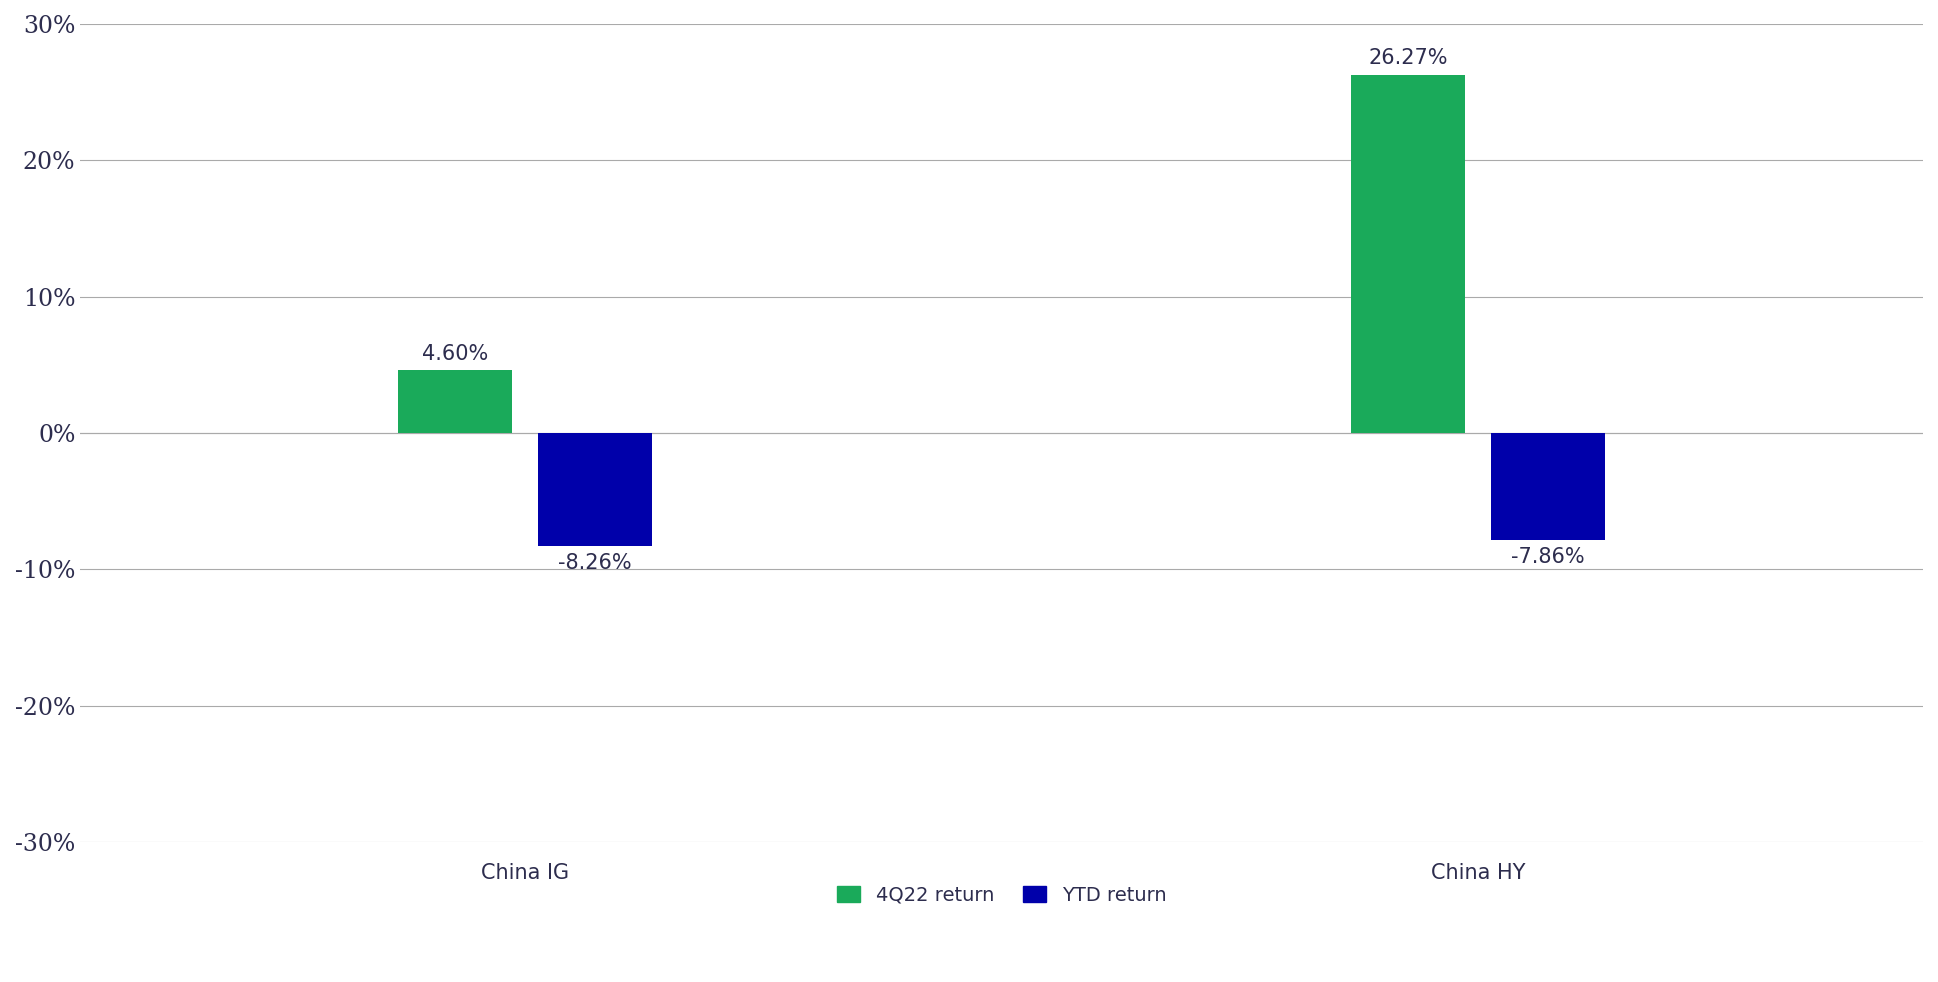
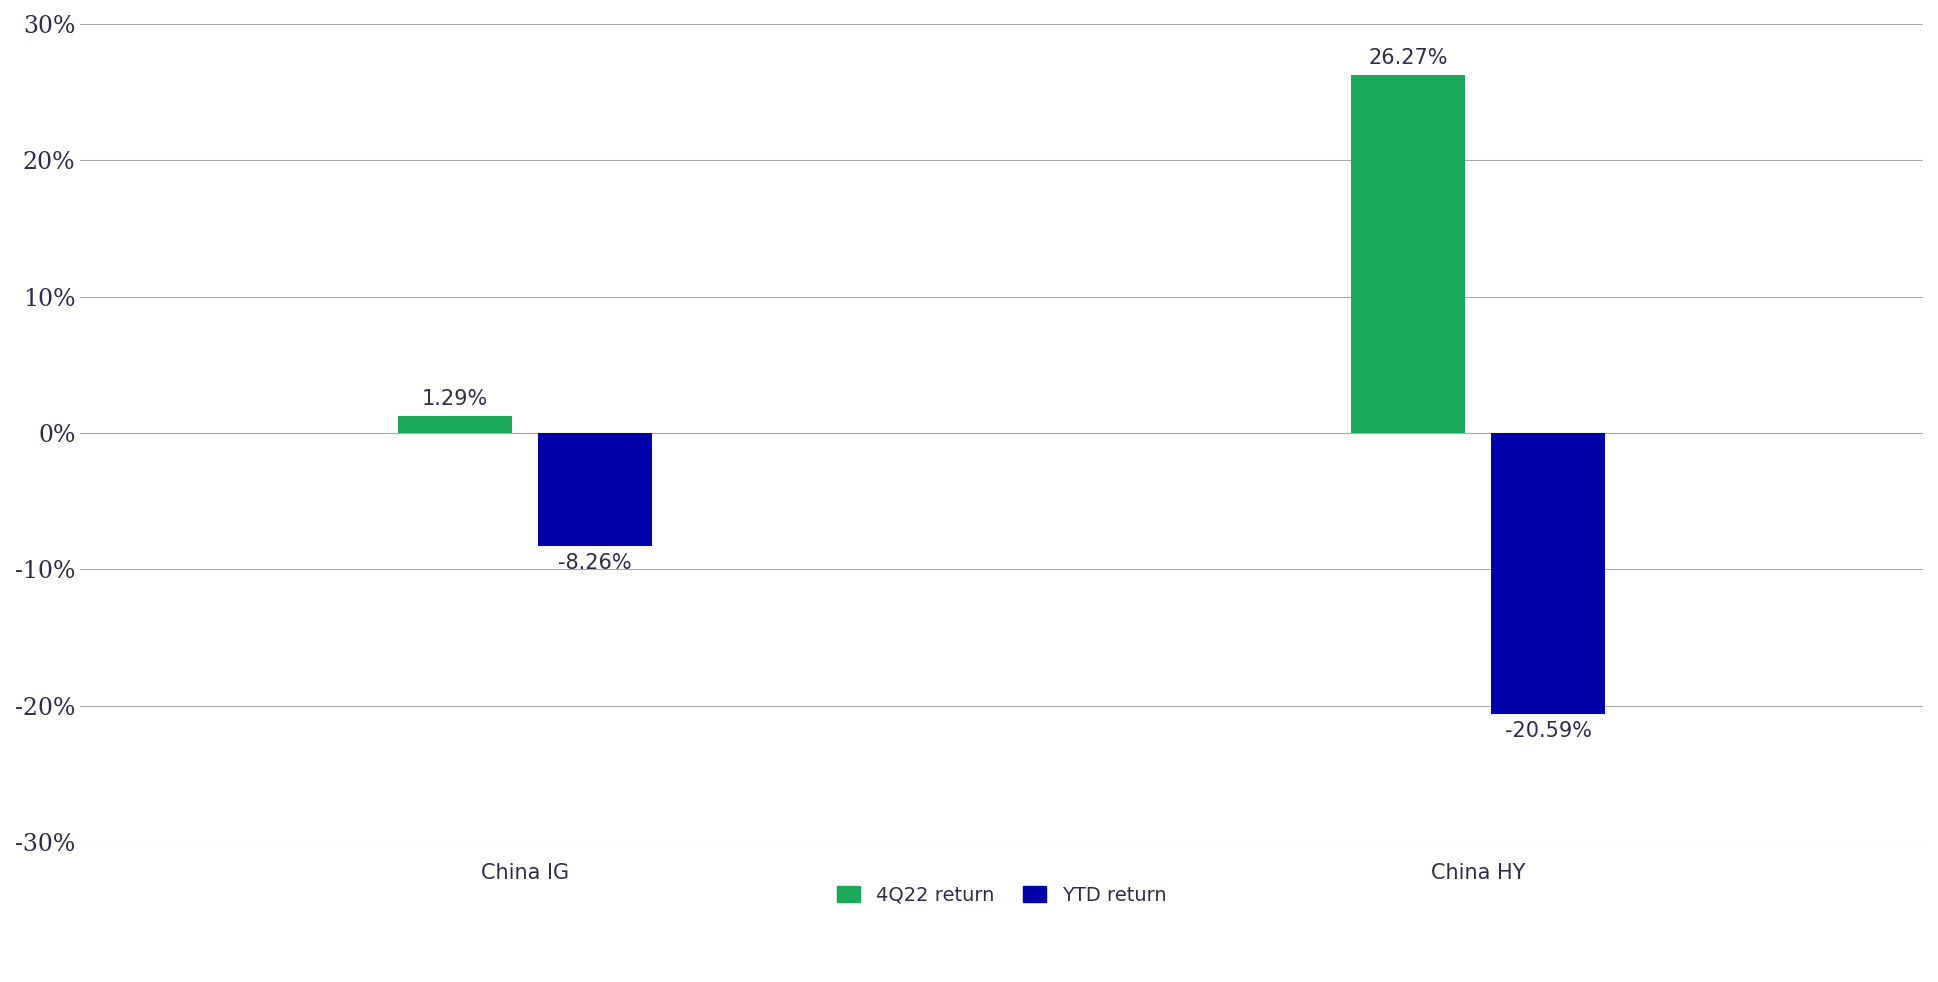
4Q22 return/China IG: 4.60% -> 1.29%
YTD return/China HY: -7.86% -> -20.59%
